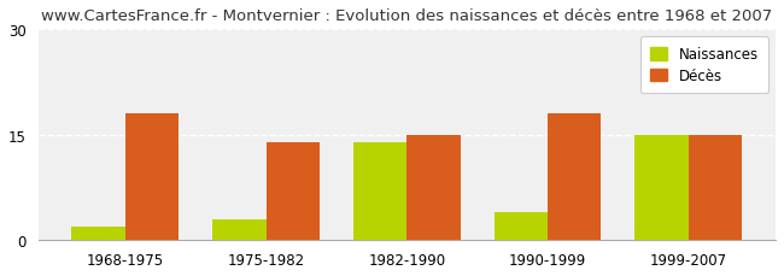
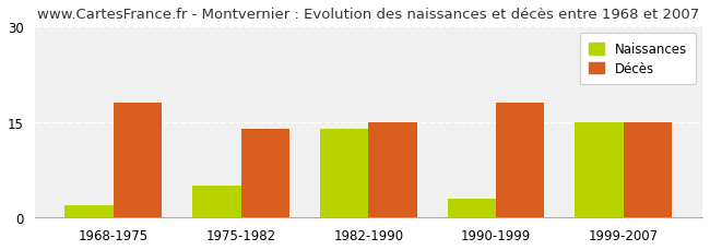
Naissances/1975-1982: 3 -> 5
Naissances/1990-1999: 4 -> 3
